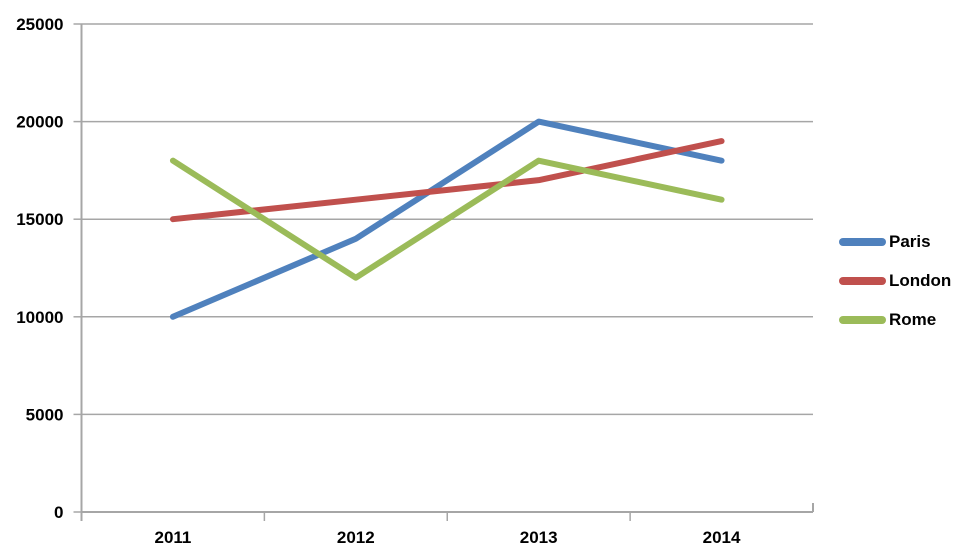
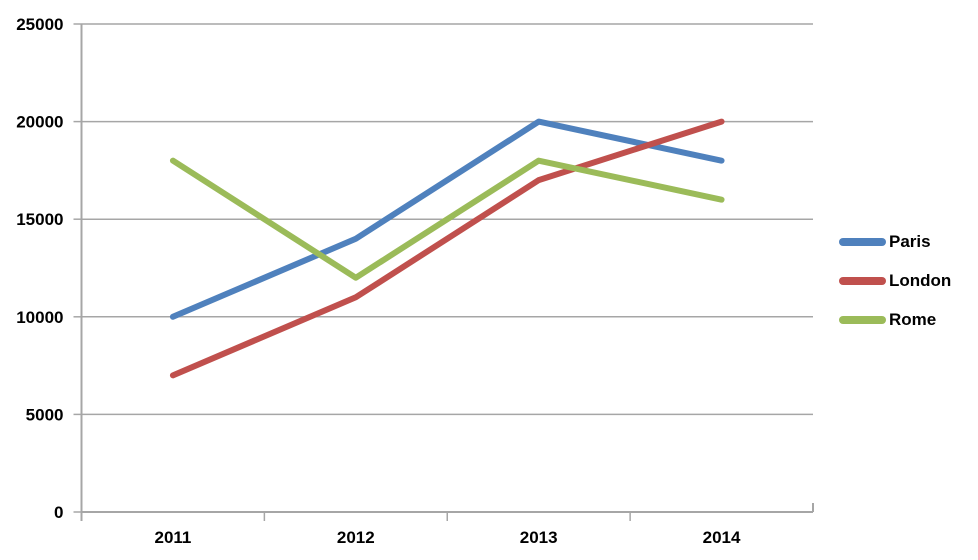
London/2011: 15000 -> 7000
London/2012: 16000 -> 11000
London/2014: 19000 -> 20000
